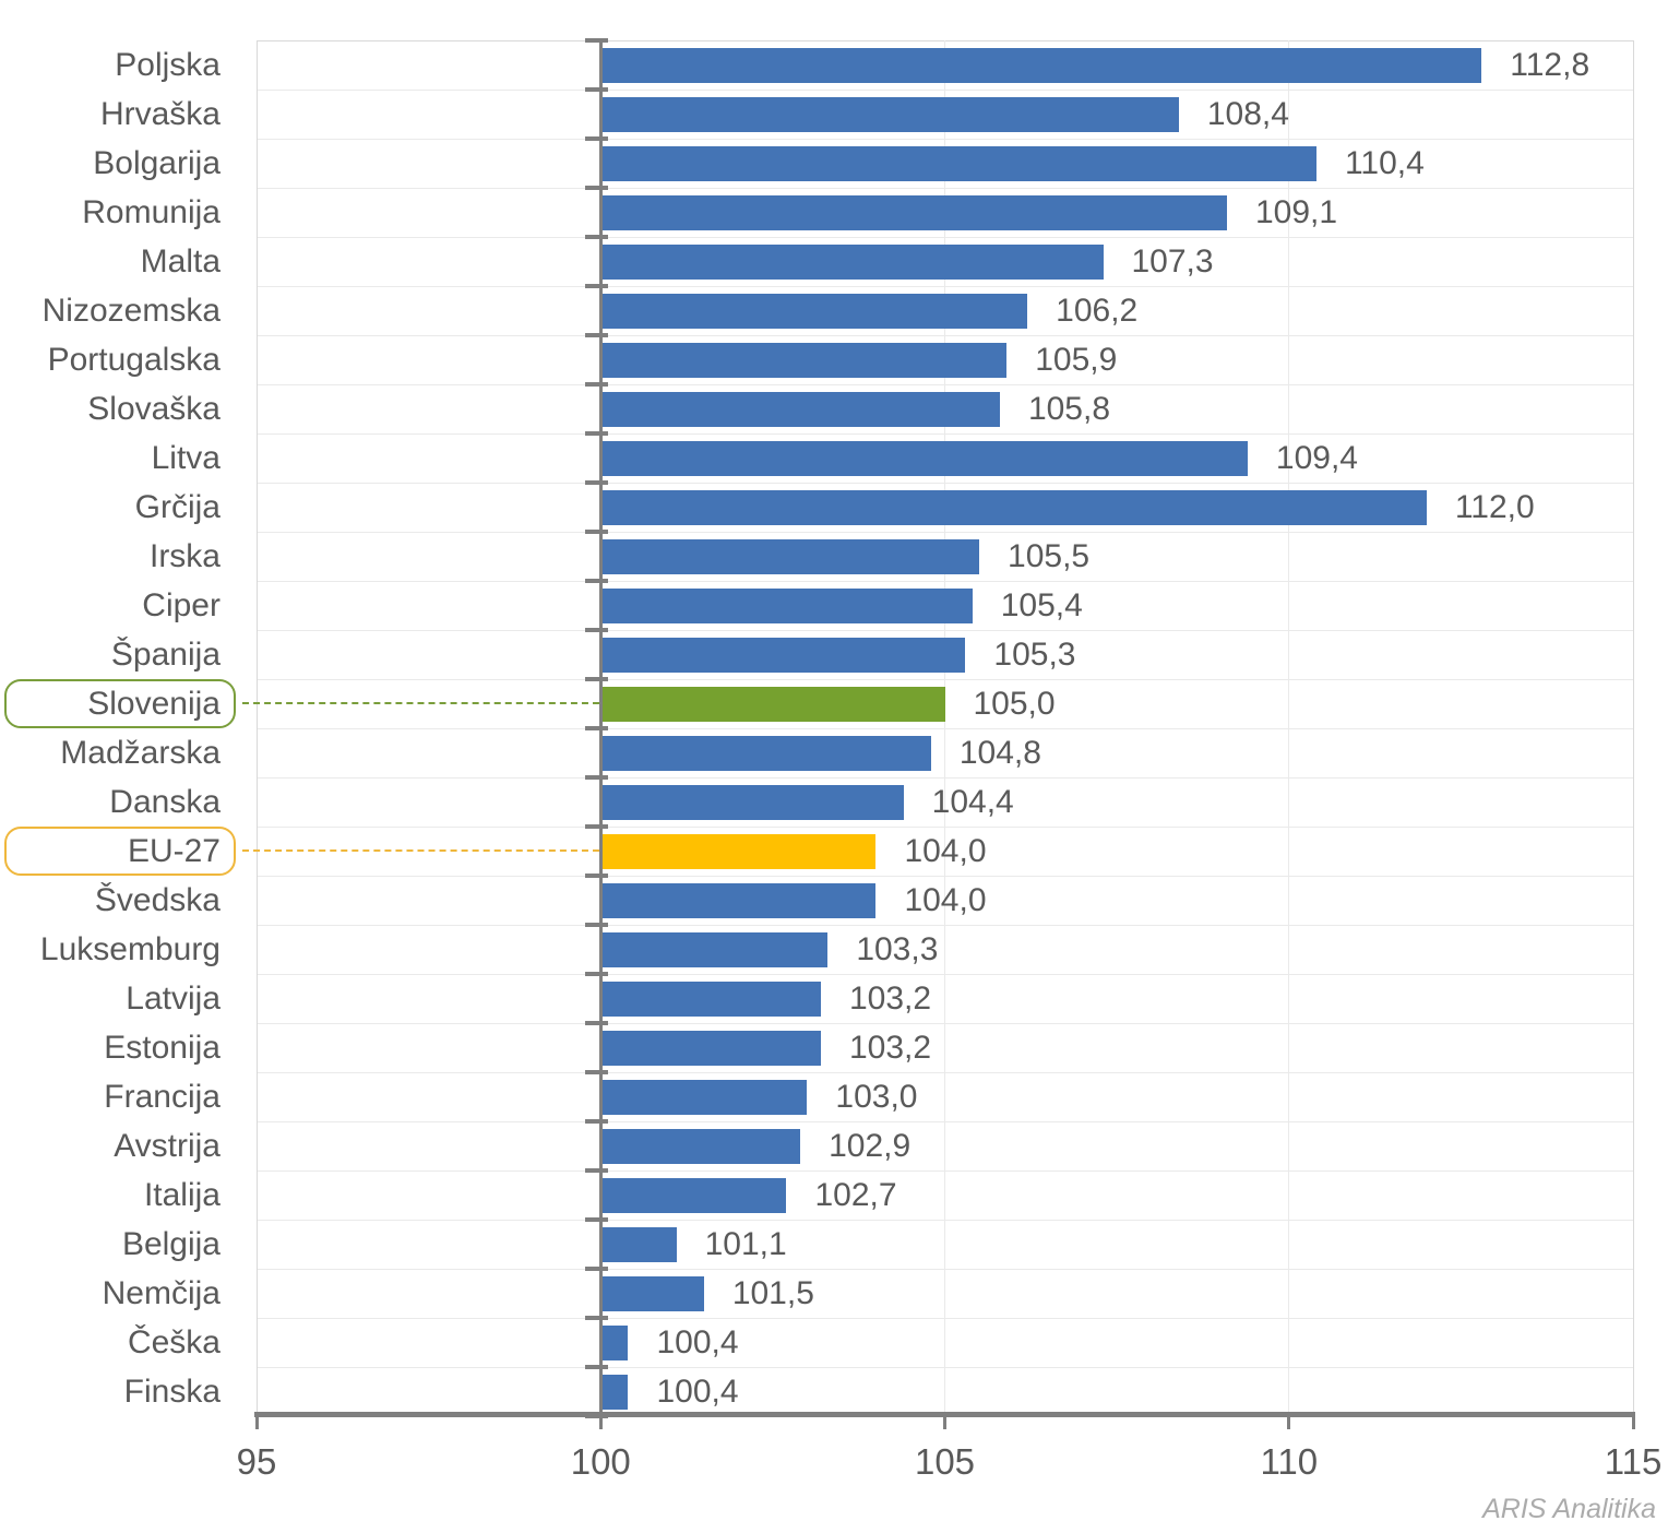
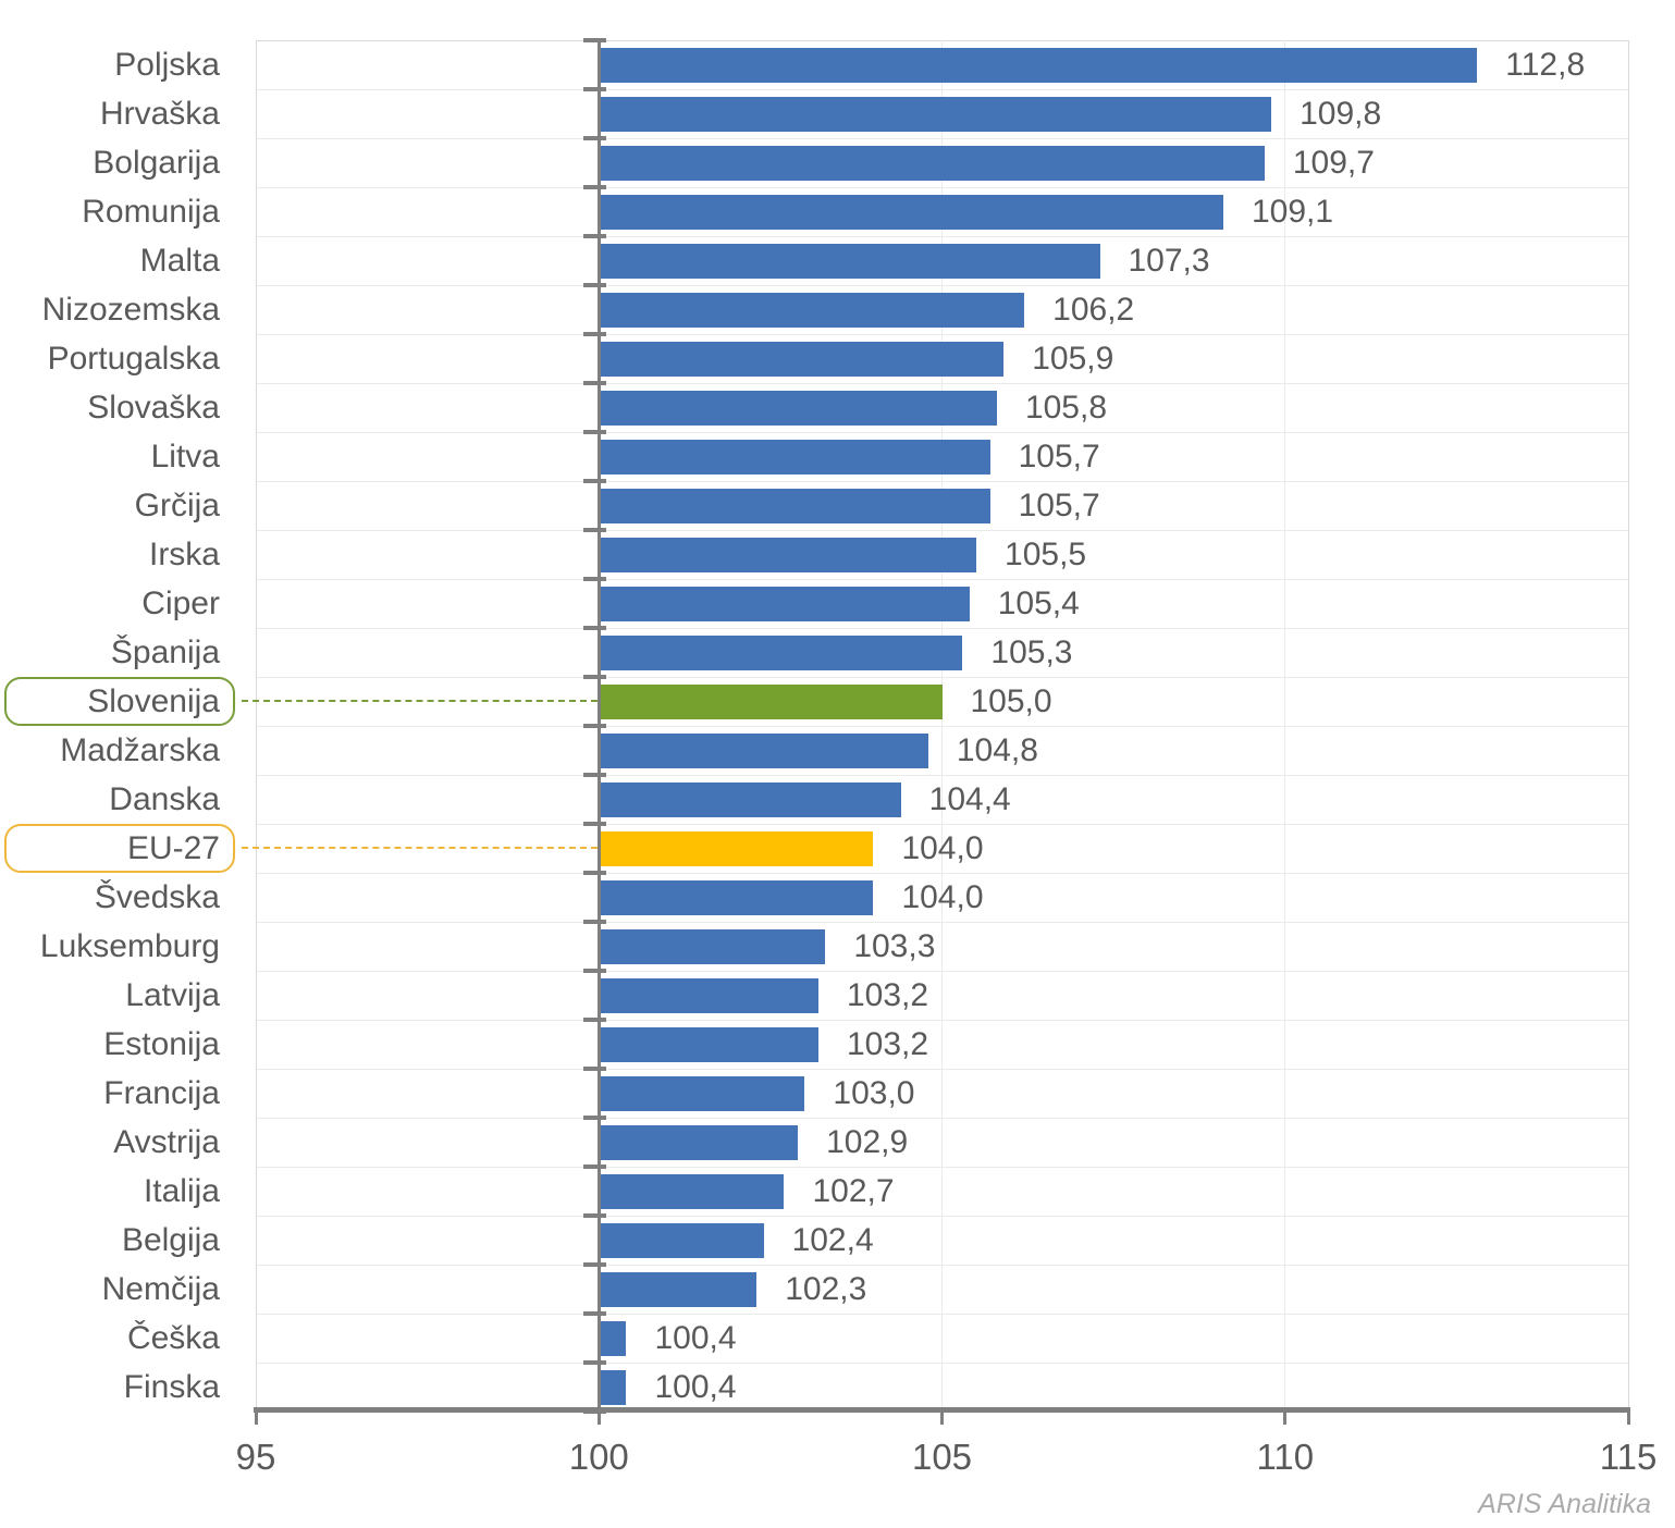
Hrvaška: 108,4 -> 109,8
Bolgarija: 110,4 -> 109,7
Litva: 109,4 -> 105,7
Grčija: 112,0 -> 105,7
Belgija: 101,1 -> 102,4
Nemčija: 101,5 -> 102,3
